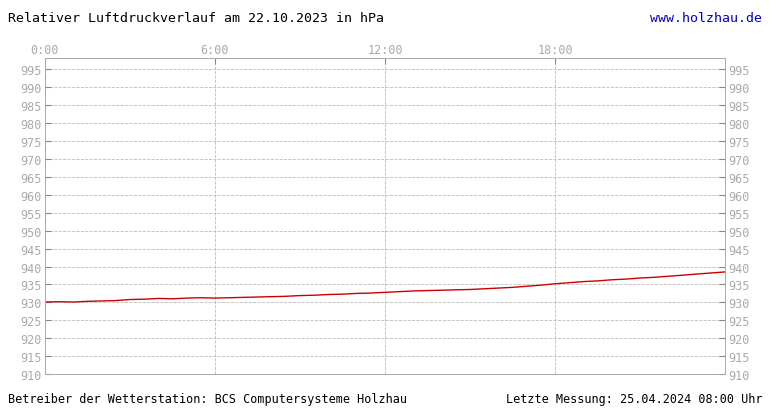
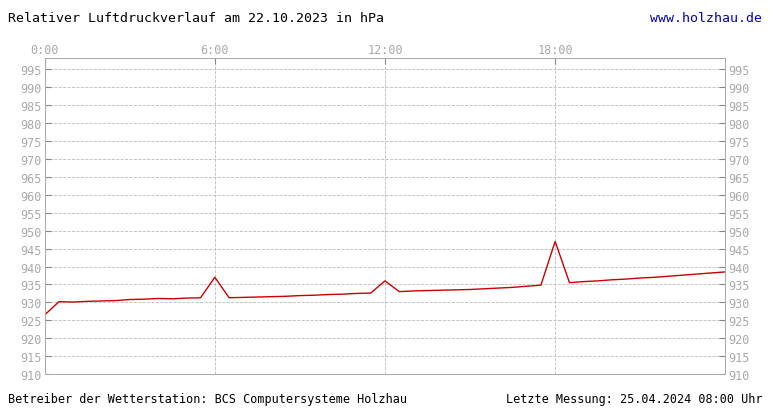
0:00: 930.1 -> 926.5
6:00: 931.2 -> 937.0
12:00: 932.8 -> 936.0
18:00: 935.2 -> 947.0
